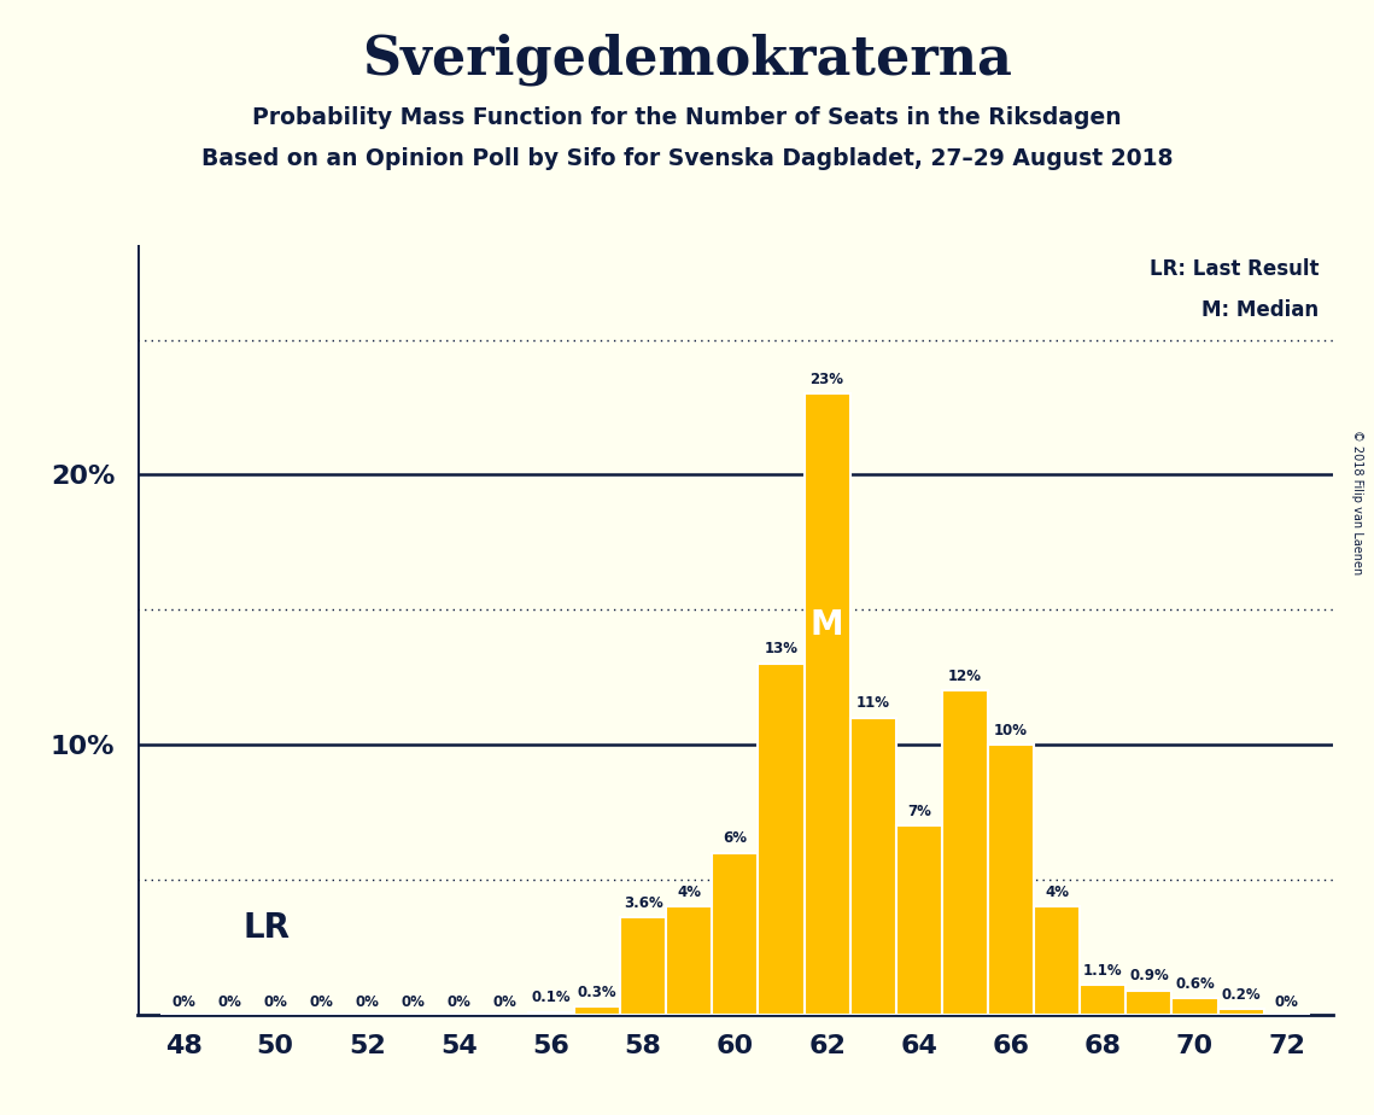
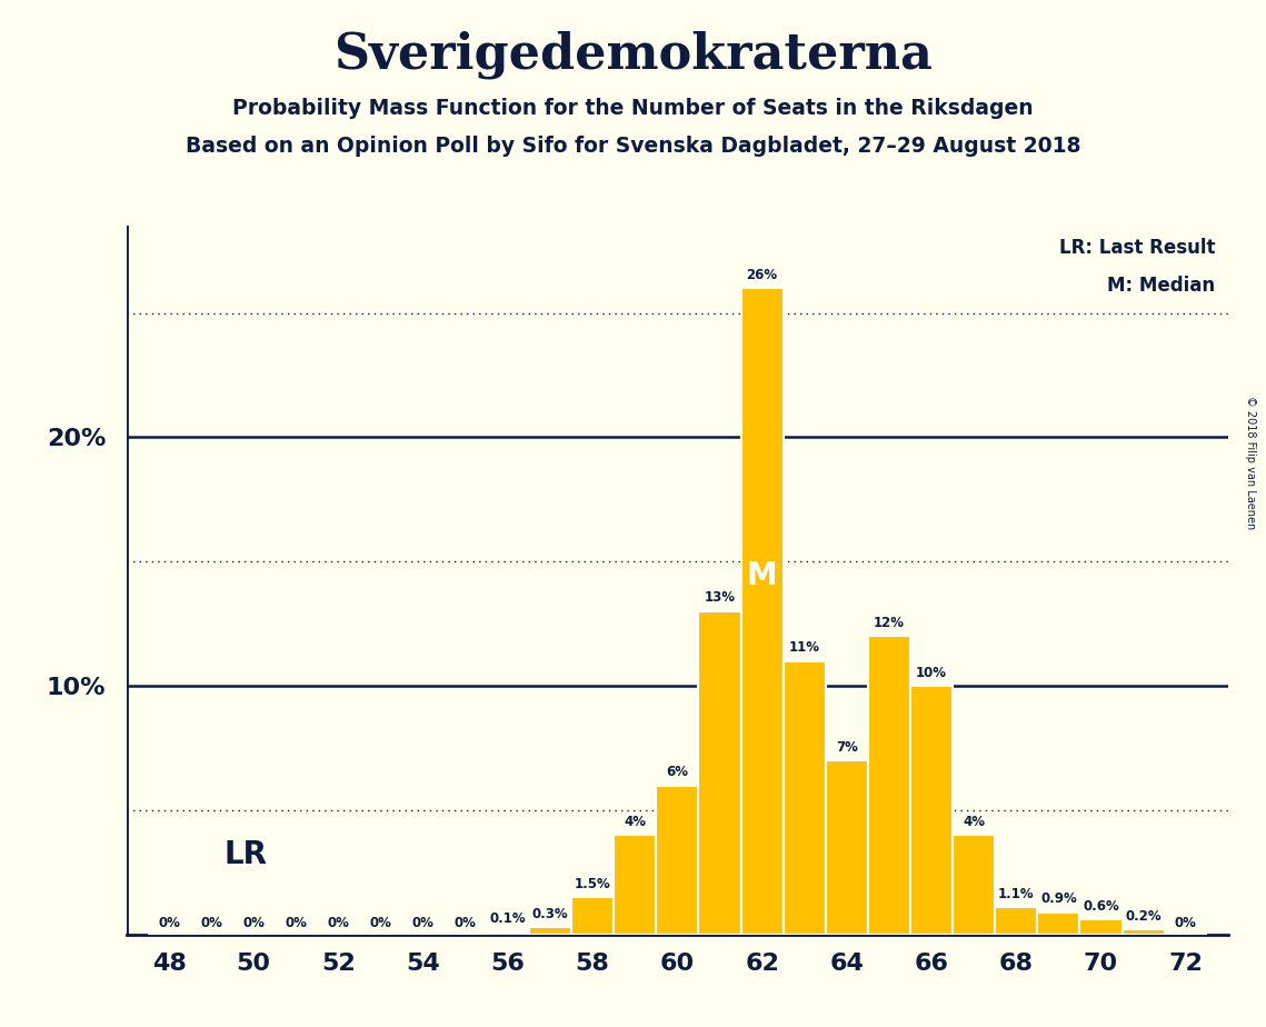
58: 3.6% -> 1.5%
62: 23% -> 26%
